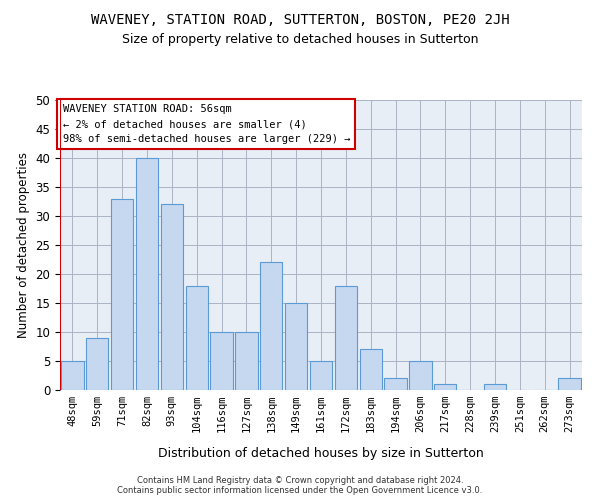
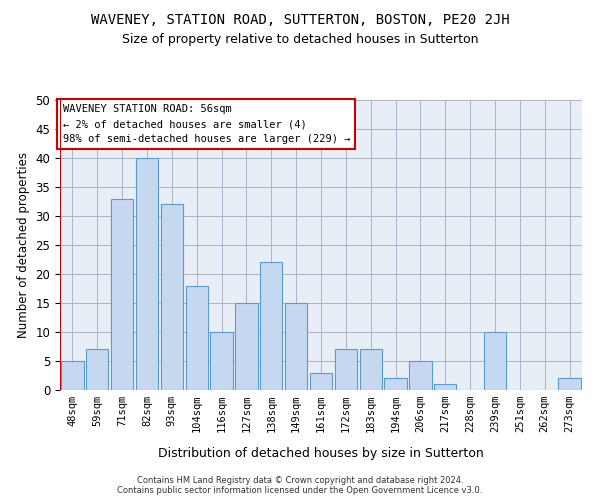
59sqm: 9 -> 7
127sqm: 10 -> 15
161sqm: 5 -> 3
172sqm: 18 -> 7
239sqm: 1 -> 10
